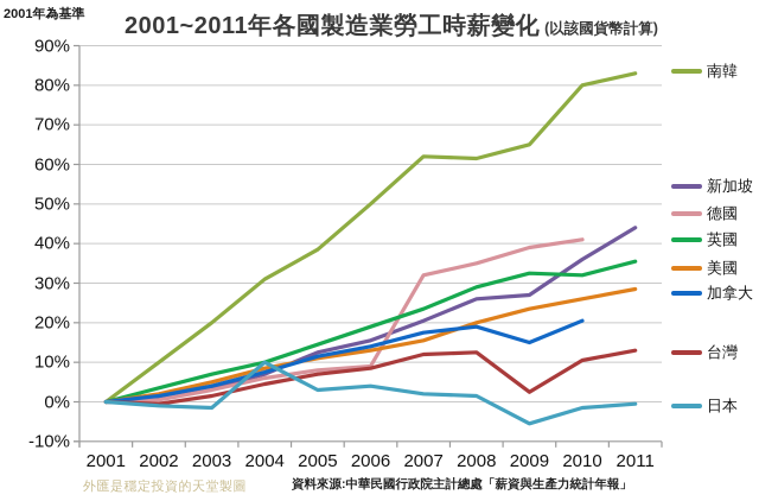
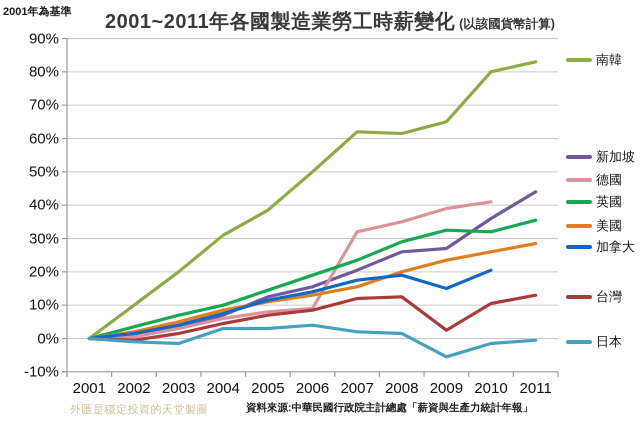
日本/2004: 10% -> 3%
